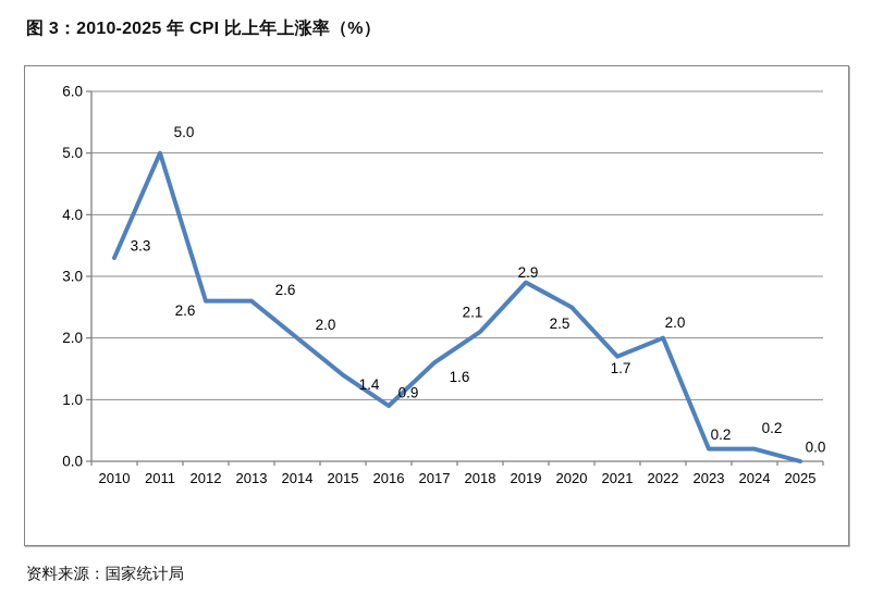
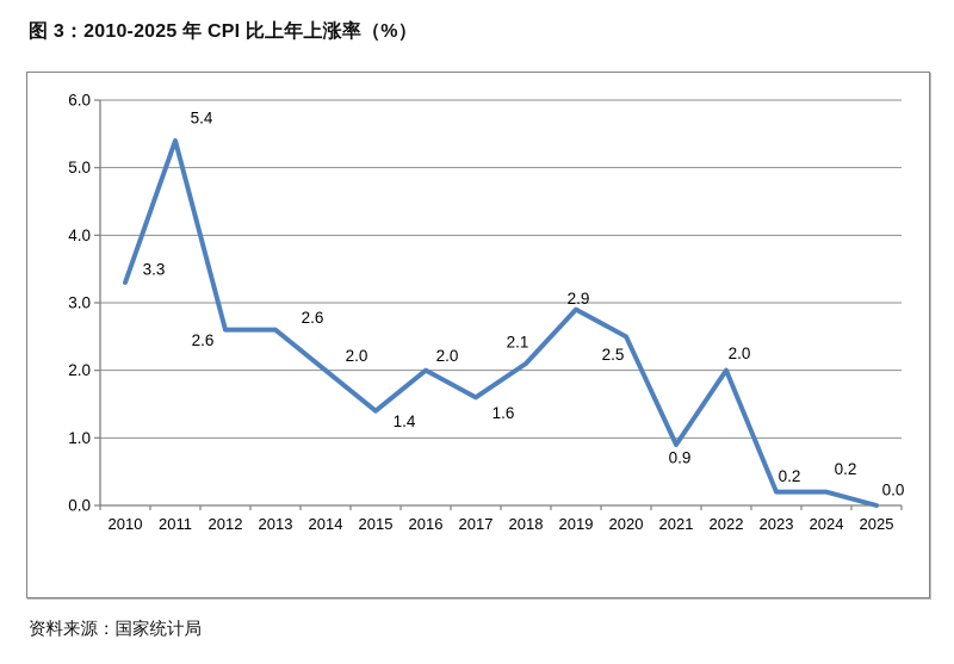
2011: 5.0 -> 5.4
2016: 0.9 -> 2.0
2021: 1.7 -> 0.9
